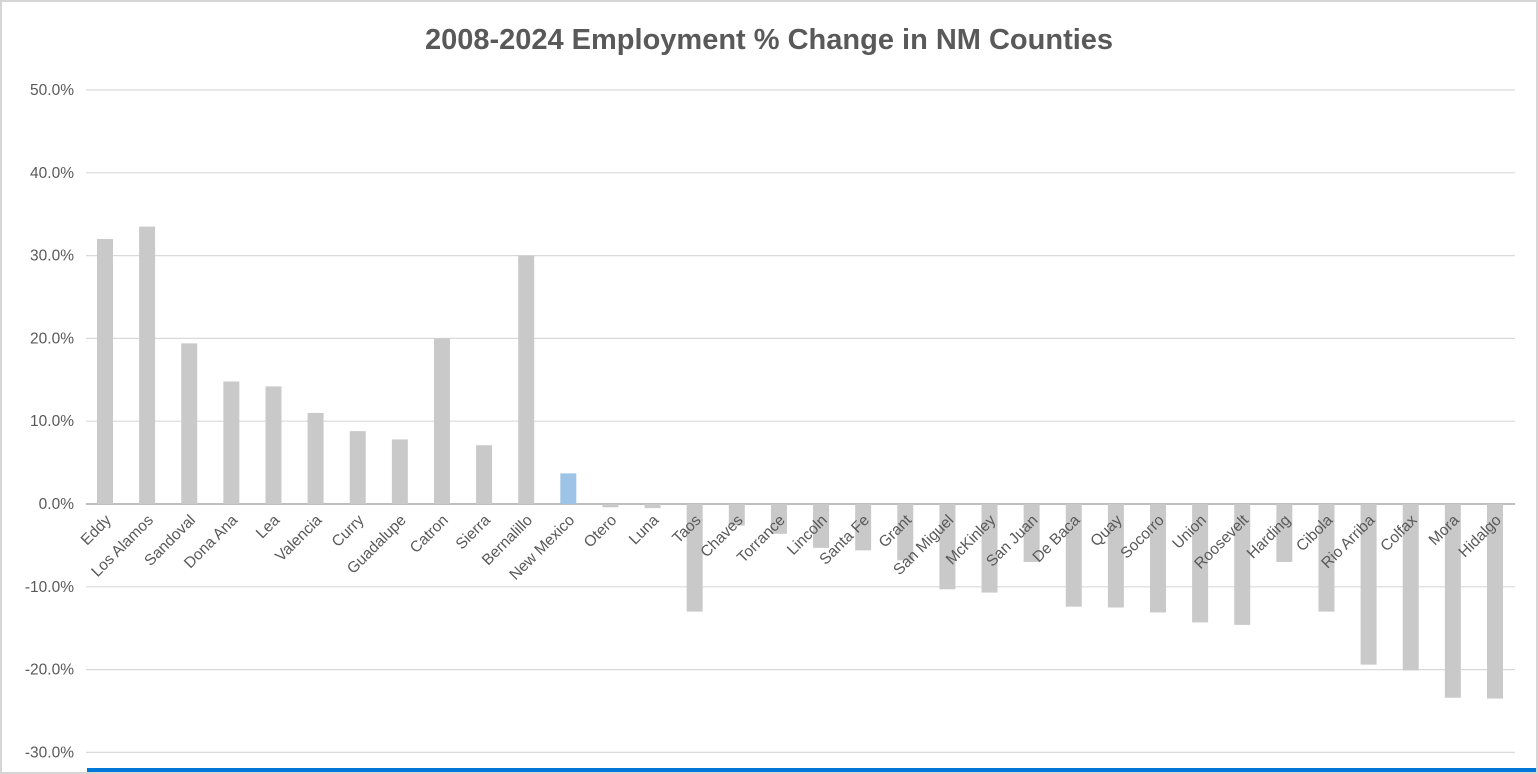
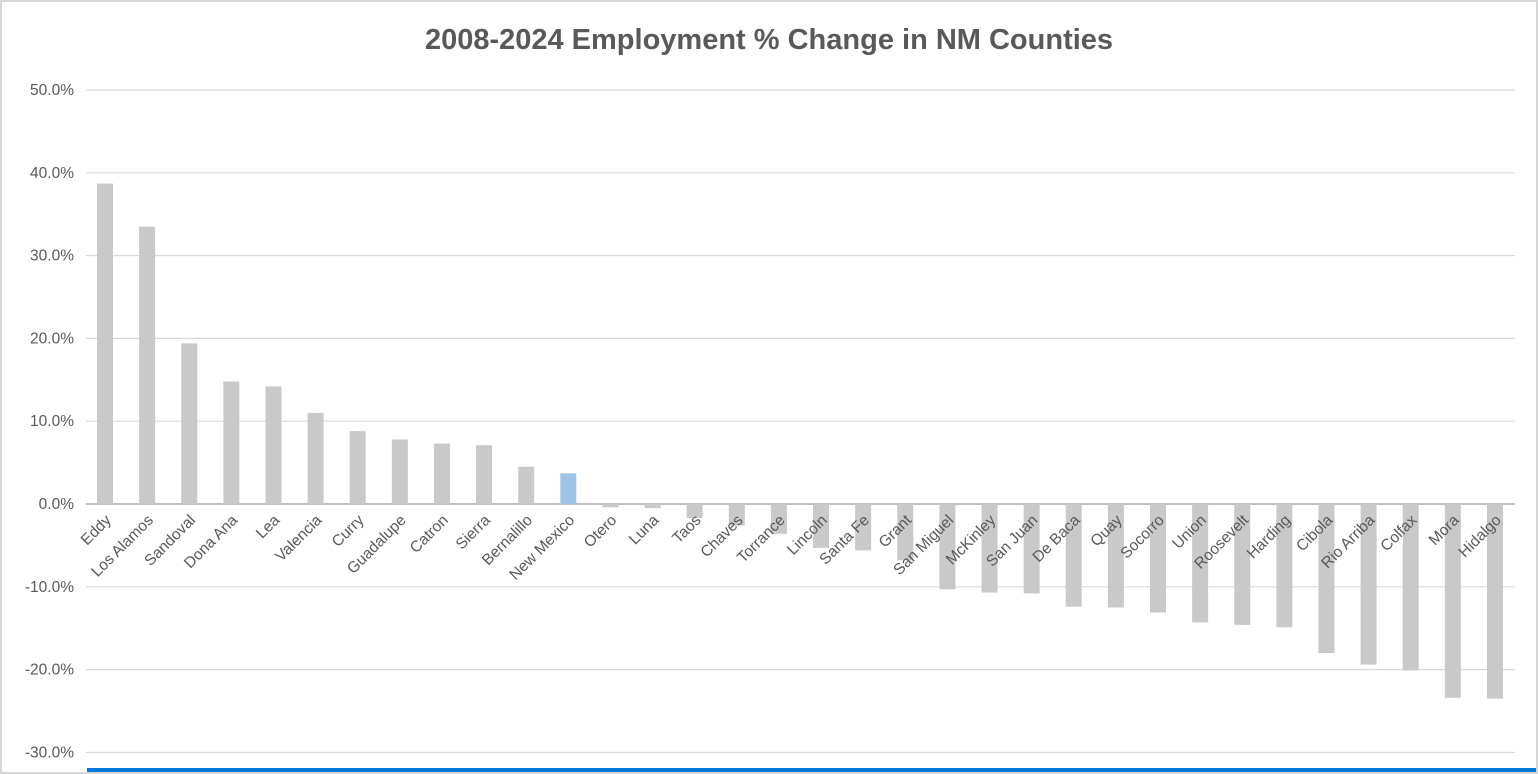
Eddy: 32% -> 39%
Catron: 20% -> 7%
Bernalillo: 30% -> 4%
Taos: -13% -> -2%
San Juan: -7% -> -11%
Harding: -7% -> -15%
Cibola: -13% -> -18%
